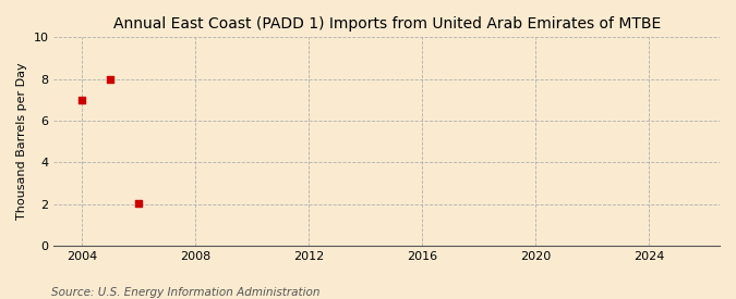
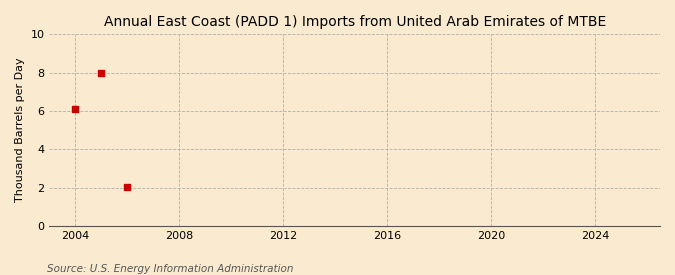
2004: 7.0 -> 6.1
